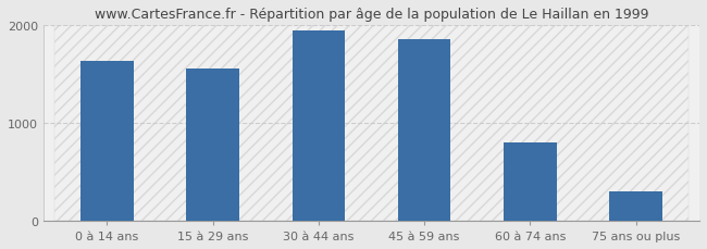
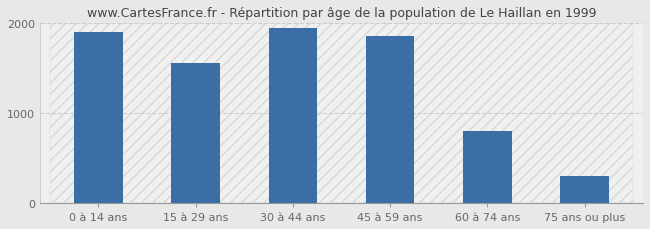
0 à 14 ans: 1630 -> 1900
